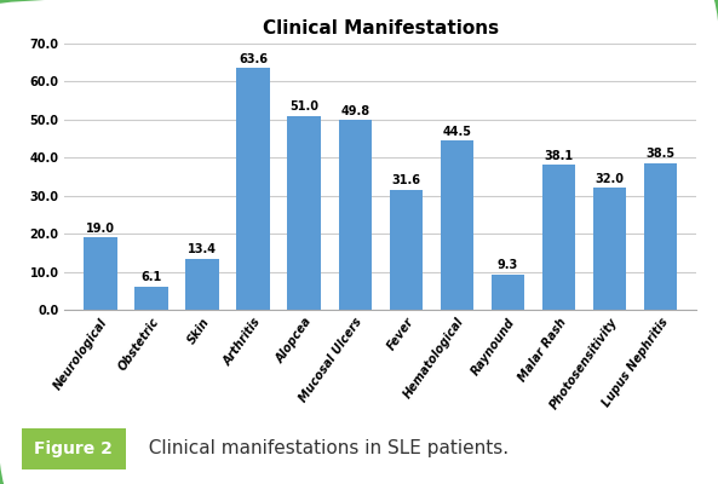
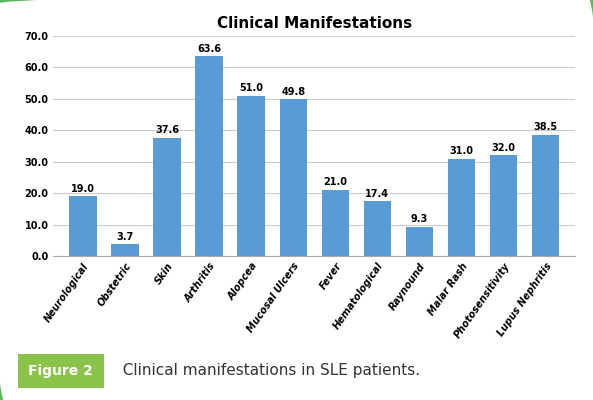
Obstetric: 6.1 -> 3.7
Skin: 13.4 -> 37.6
Fever: 31.6 -> 21.0
Hematological: 44.5 -> 17.4
Malar Rash: 38.1 -> 31.0
